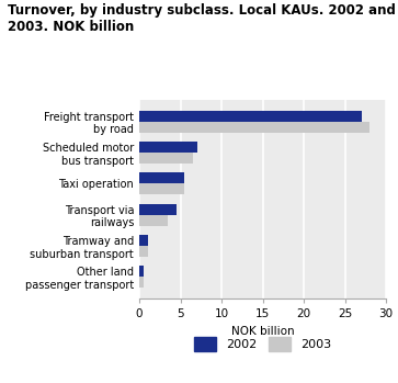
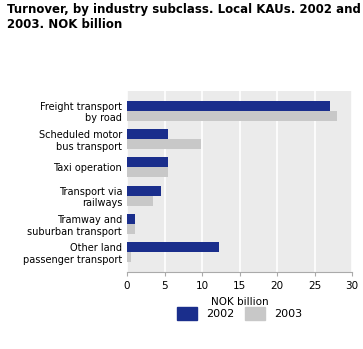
2002/Scheduled motor bus transport: 7.0 -> 5.4
2003/Scheduled motor bus transport: 6.5 -> 9.8
2002/Other land passenger transport: 0.5 -> 12.2
